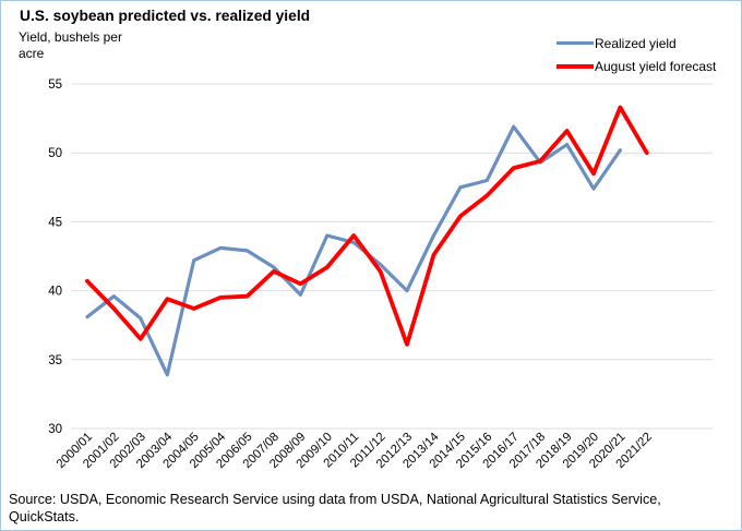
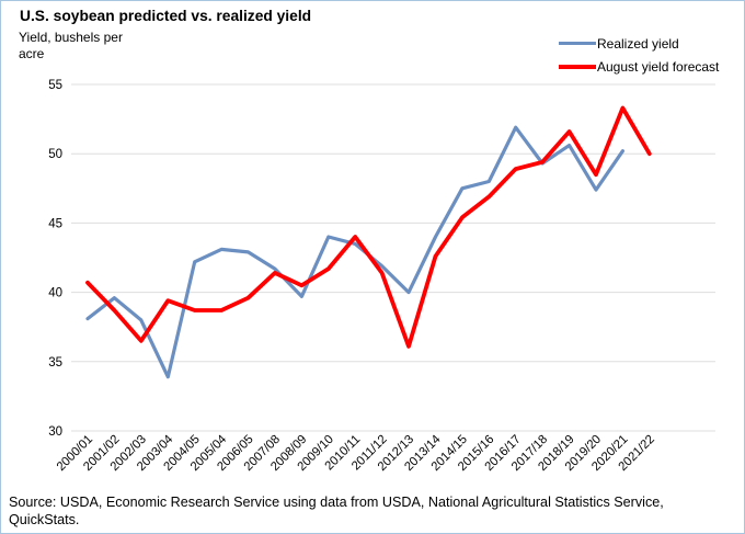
August yield forecast/2005/04: 39.5 -> 38.7
